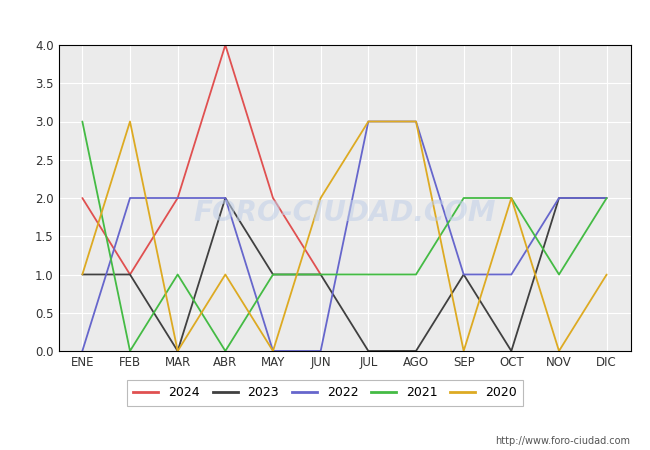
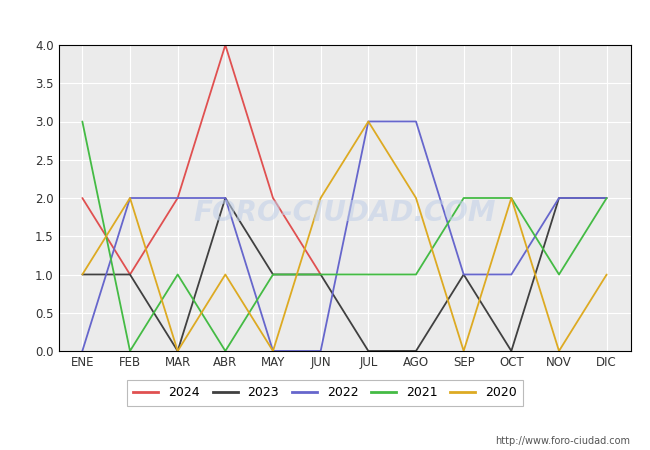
2020/FEB: 3 -> 2
2020/AGO: 3 -> 2
